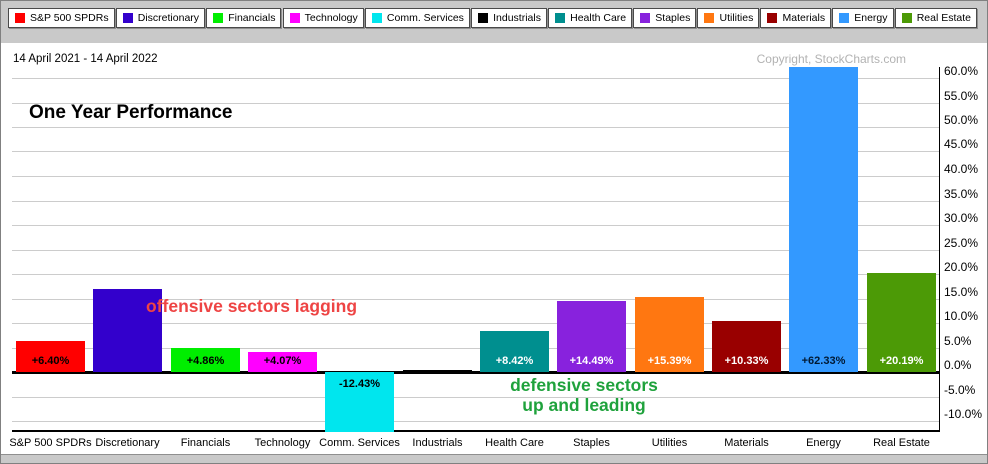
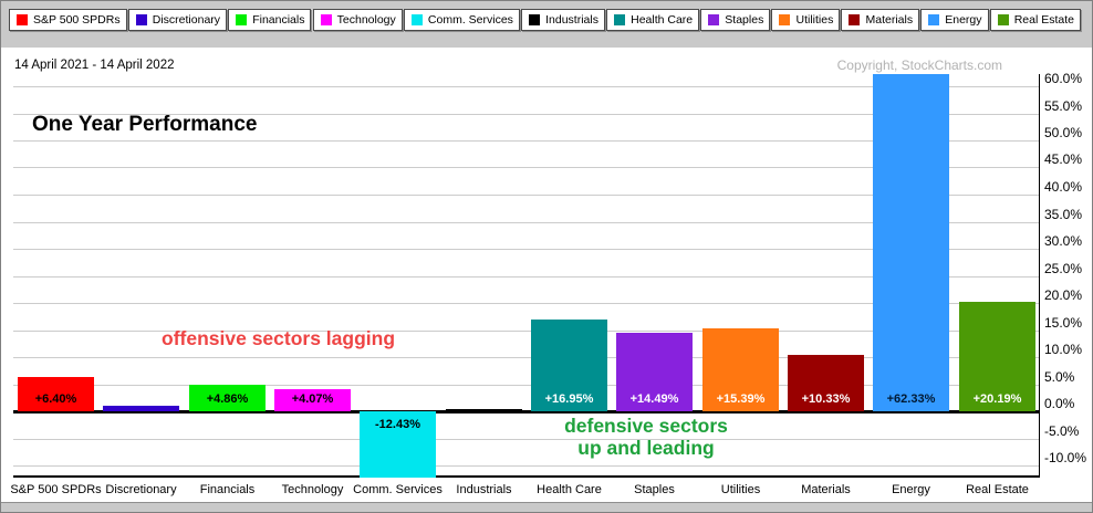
Discretionary: 17% -> 1%
Health Care: +8.42% -> +16.95%
